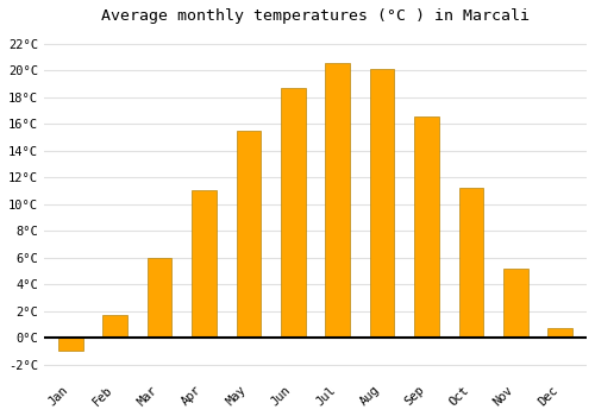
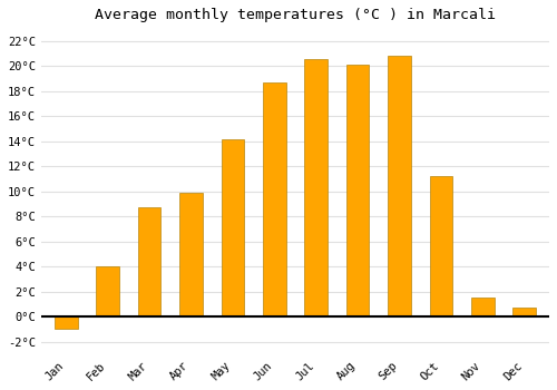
Feb: 1.7°C -> 4.0°C
Mar: 6.0°C -> 8.7°C
Apr: 11.0°C -> 9.9°C
May: 15.5°C -> 14.1°C
Sep: 16.5°C -> 20.8°C
Nov: 5.2°C -> 1.5°C
